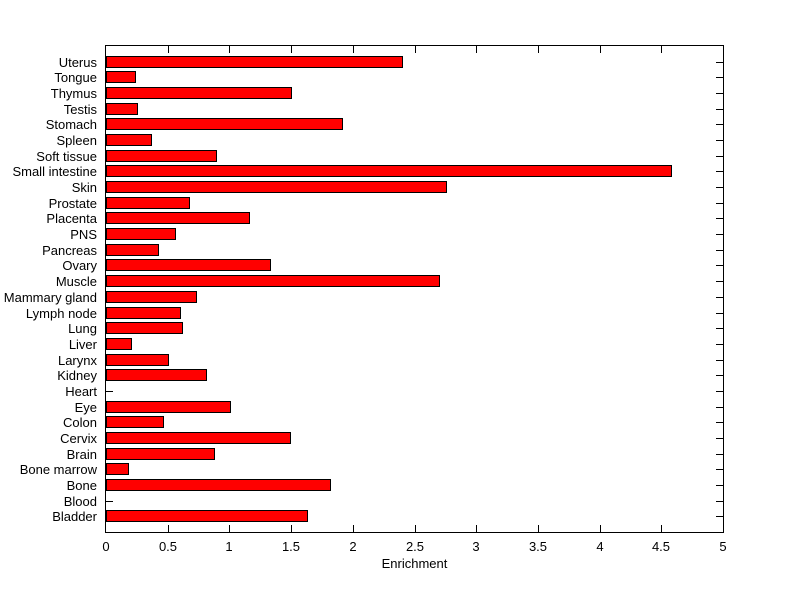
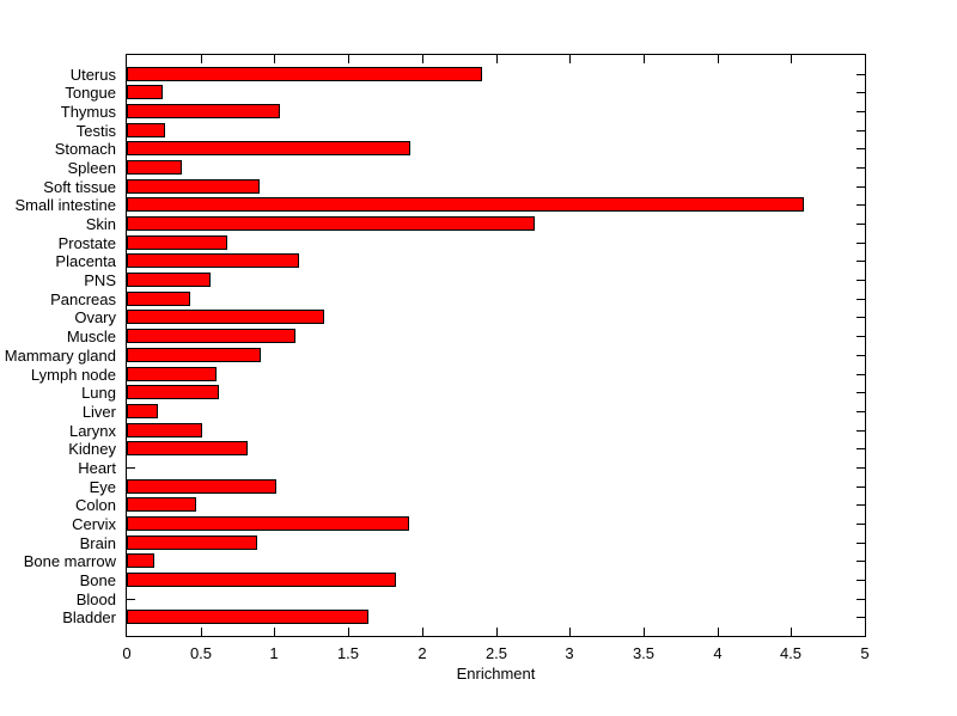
Thymus: 1.51 -> 1.04
Muscle: 2.71 -> 1.14
Mammary gland: 0.74 -> 0.91
Cervix: 1.50 -> 1.91
